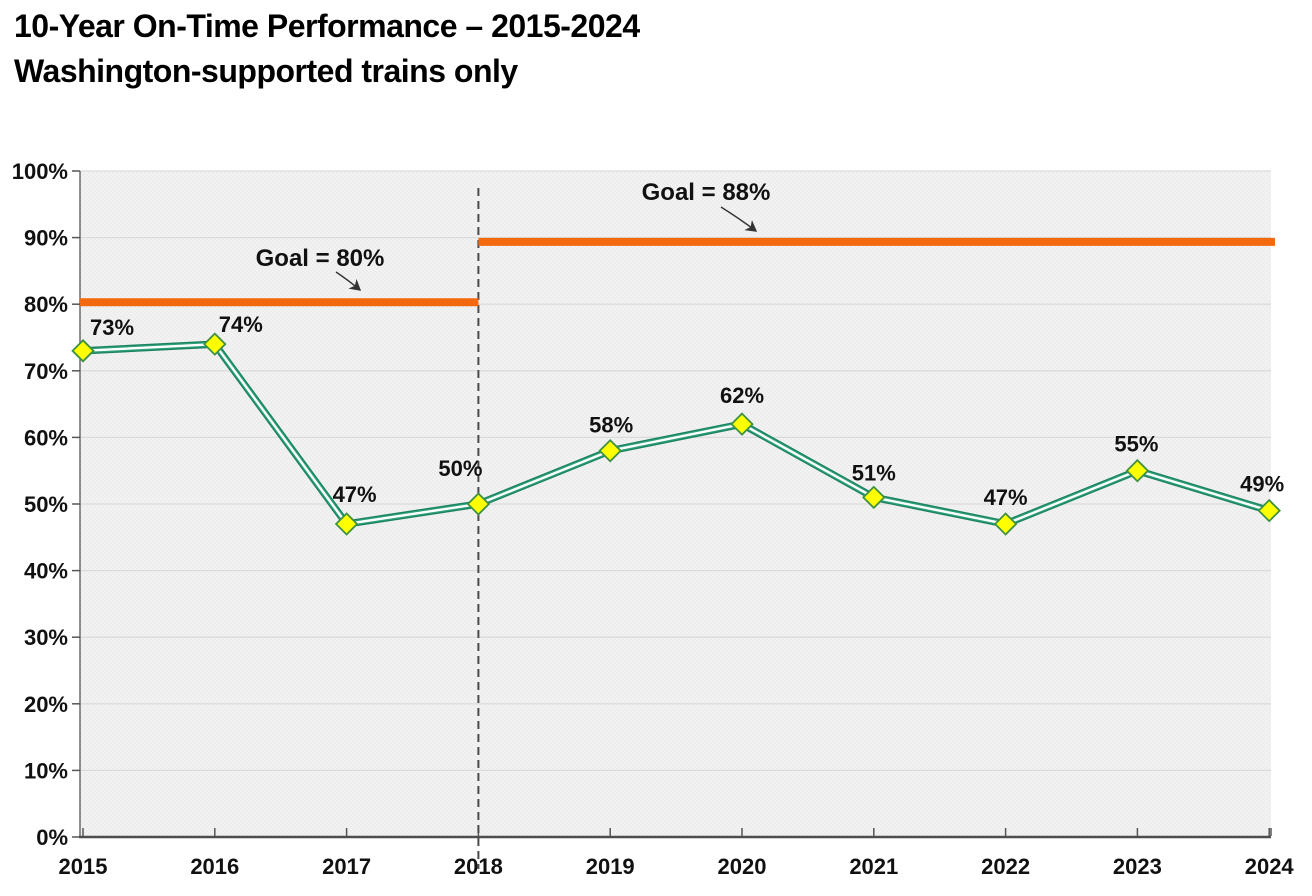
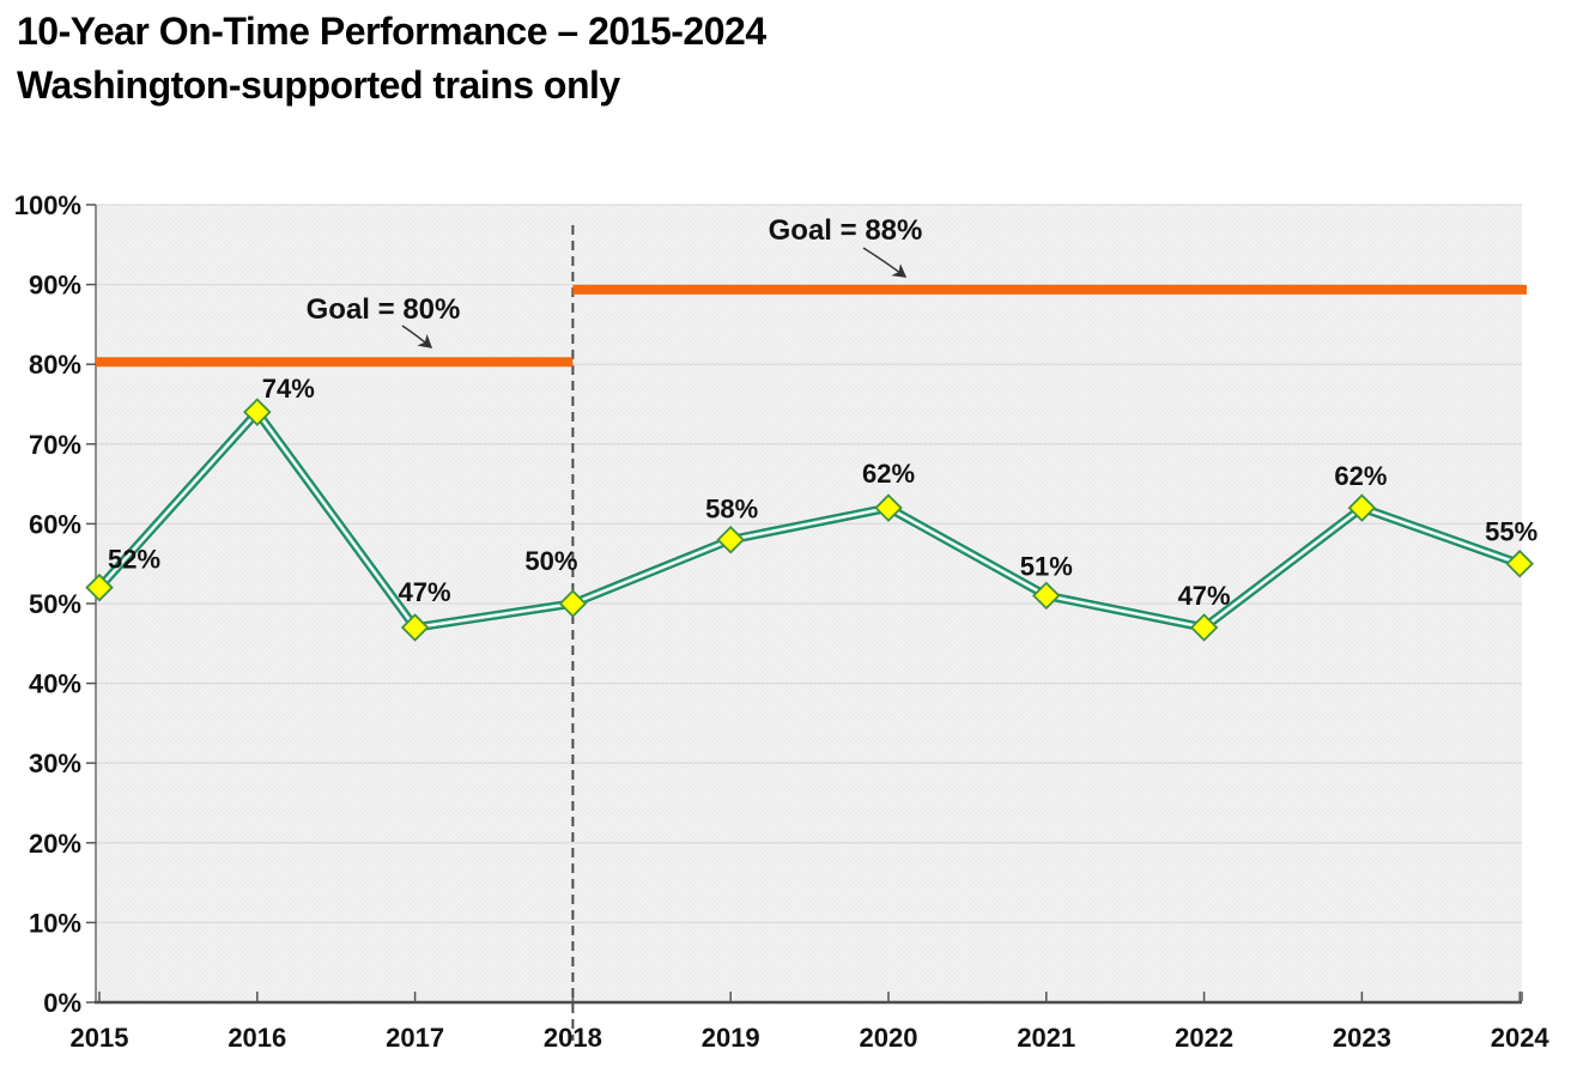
2015: 73% -> 52%
2023: 55% -> 62%
2024: 49% -> 55%
